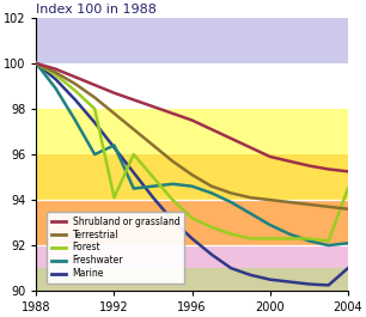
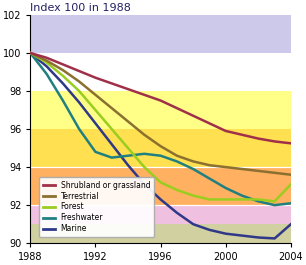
Forest/1992: 94.1 -> 97.0
Freshwater/1992: 96.4 -> 94.8
Forest/2004: 94.5 -> 93.1
